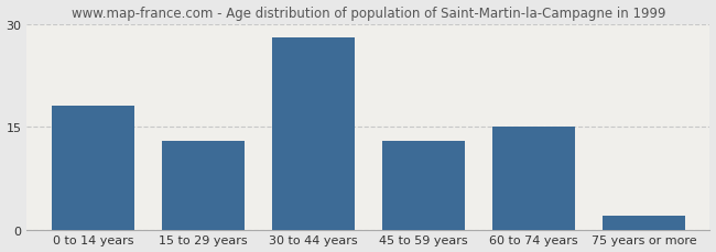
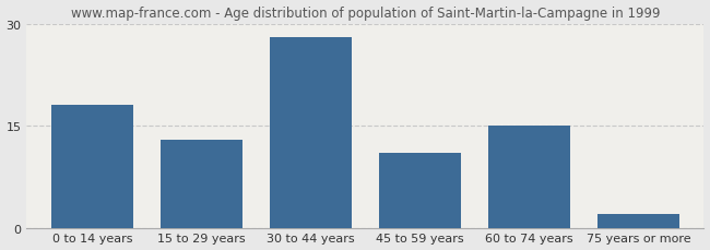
45 to 59 years: 13 -> 11
